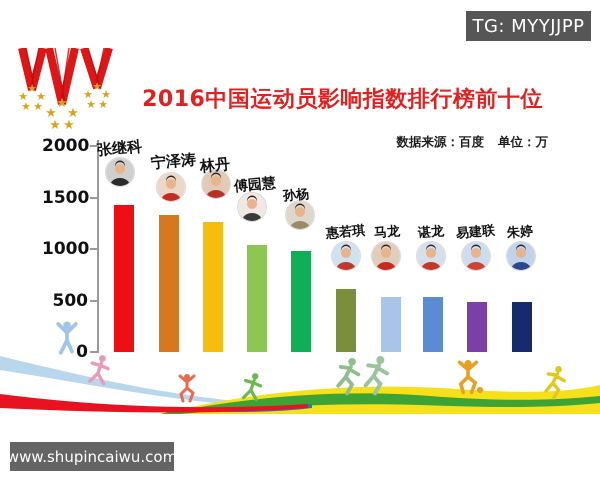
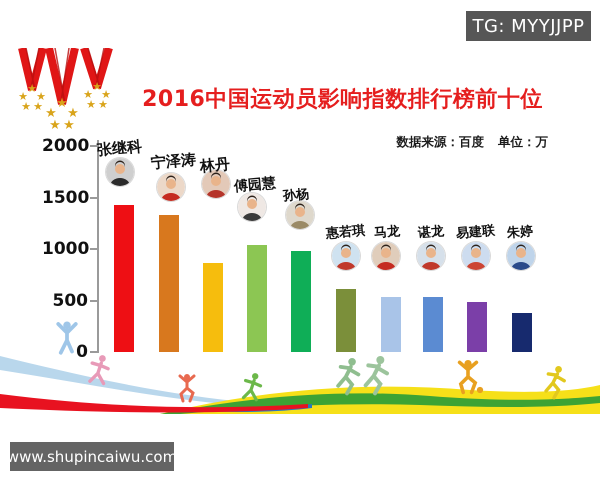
林丹: 1260 -> 860
朱婷: 480 -> 380
